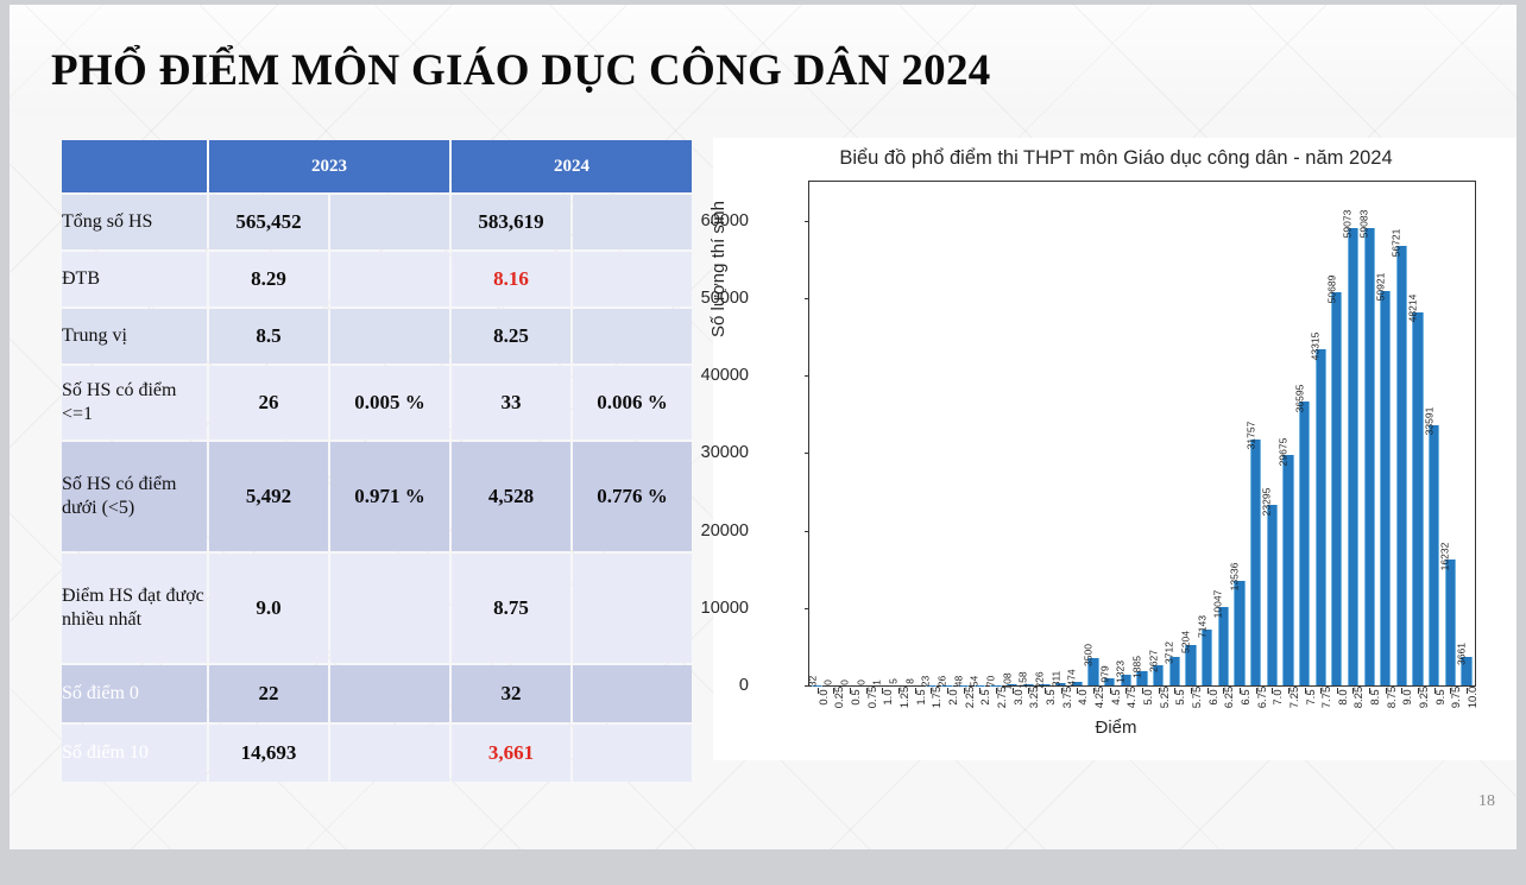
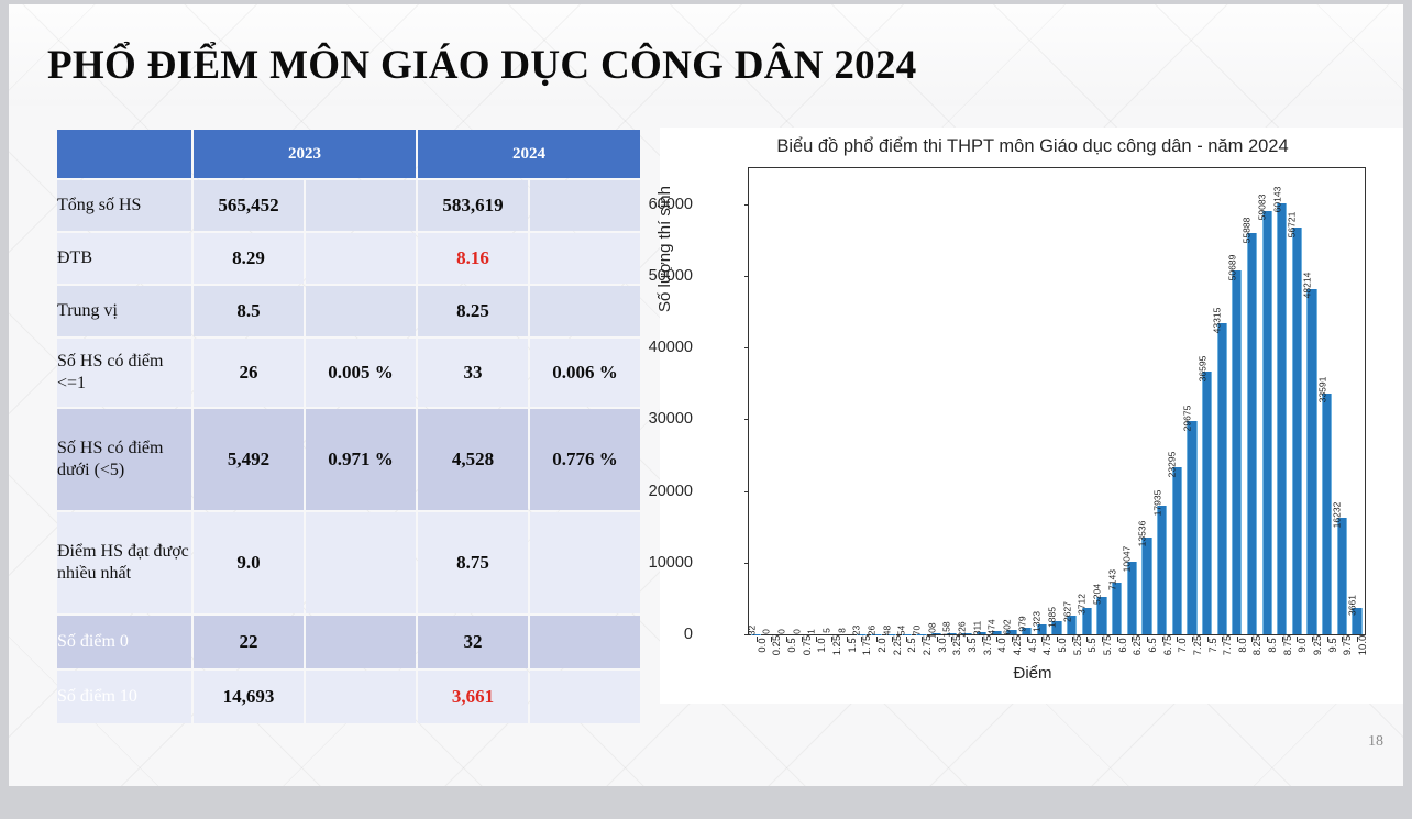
4.25: 3500 -> 602
6.75: 31757 -> 17935
8.25: 59073 -> 55888
8.75: 50921 -> 60143
